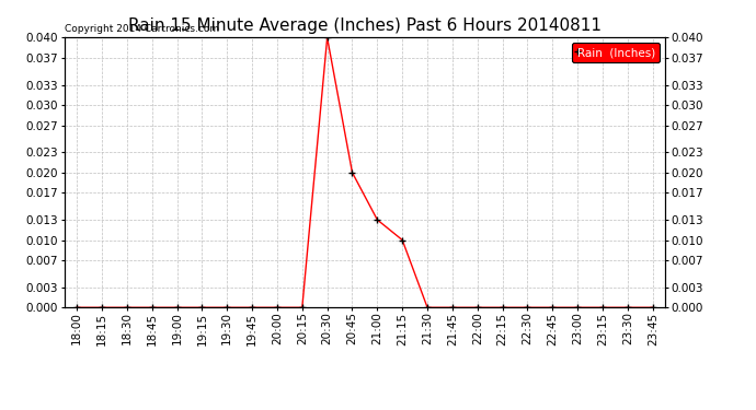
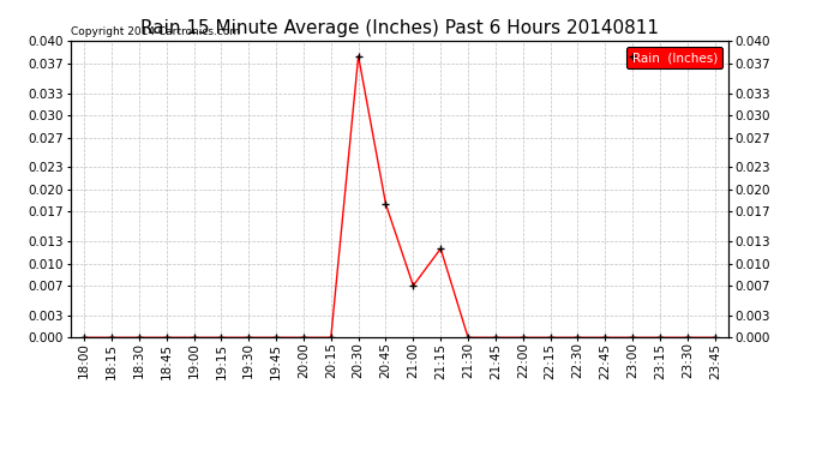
20:30: 0.040 -> 0.038
20:45: 0.020 -> 0.018
21:00: 0.013 -> 0.007
21:15: 0.010 -> 0.012
